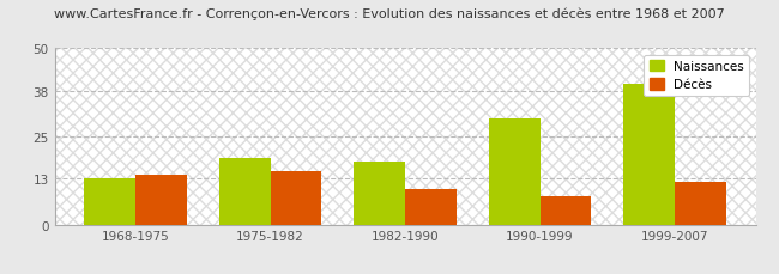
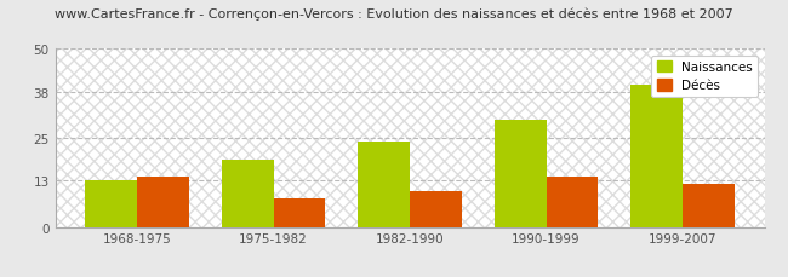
Décès/1975-1982: 15 -> 8
Naissances/1982-1990: 18 -> 24
Décès/1990-1999: 8 -> 14
